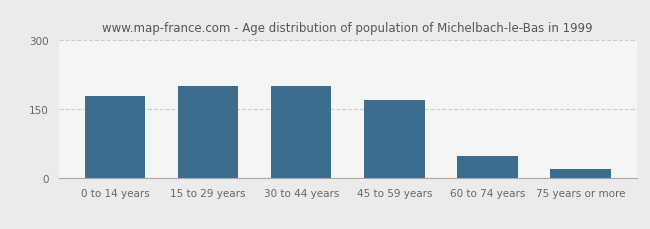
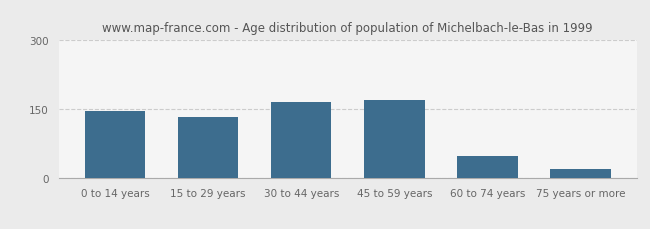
0 to 14 years: 180 -> 146
15 to 29 years: 200 -> 133
30 to 44 years: 200 -> 166
